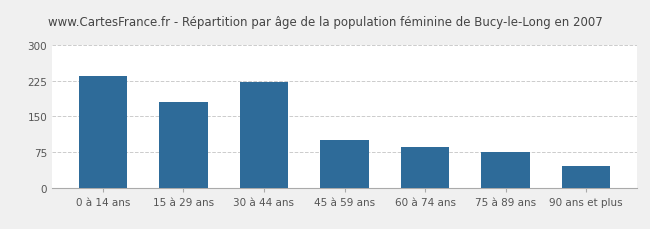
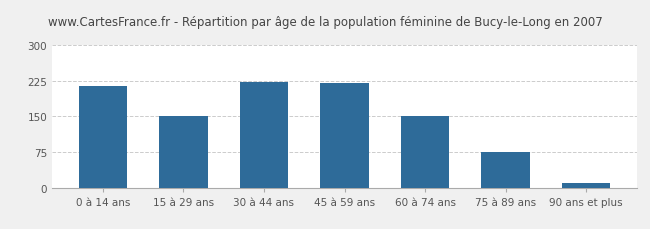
0 à 14 ans: 235 -> 213
15 à 29 ans: 180 -> 150
45 à 59 ans: 100 -> 220
60 à 74 ans: 85 -> 150
90 ans et plus: 45 -> 10
